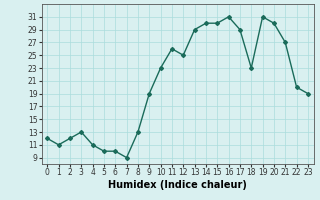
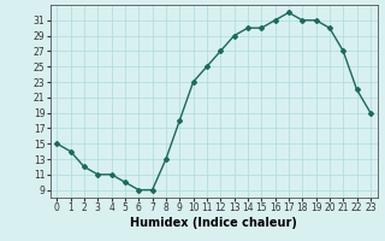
0: 12 -> 15
1: 11 -> 14
3: 13 -> 11
6: 10 -> 9
9: 19 -> 18
11: 26 -> 25
12: 25 -> 27
17: 29 -> 32
18: 23 -> 31
22: 20 -> 22
